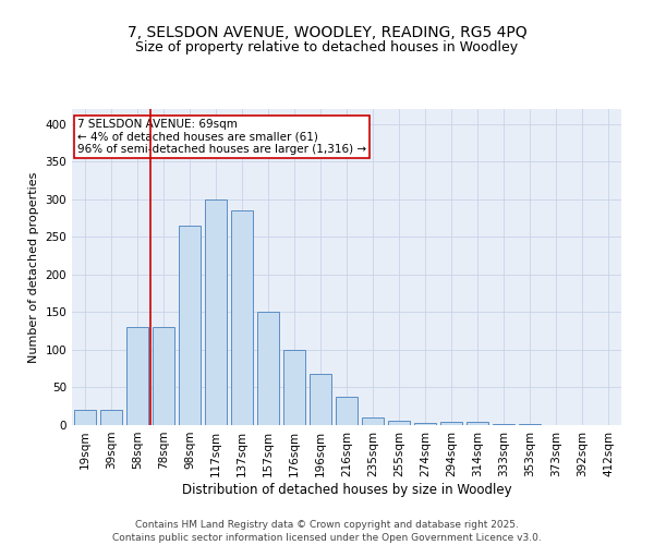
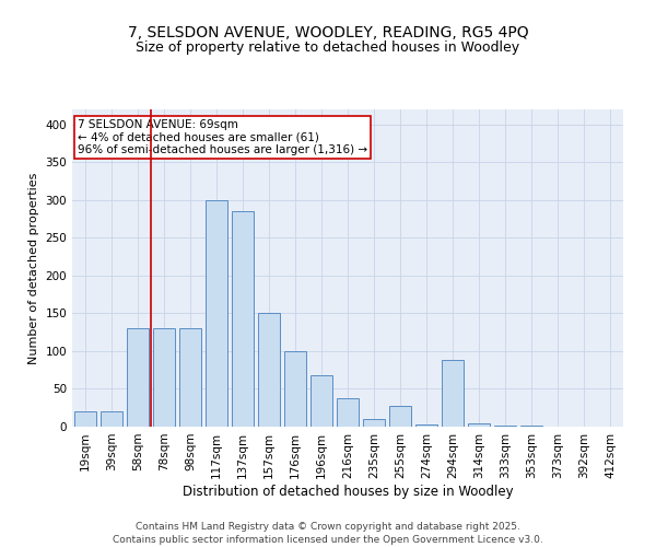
98sqm: 265 -> 130
255sqm: 6 -> 28
294sqm: 5 -> 88
